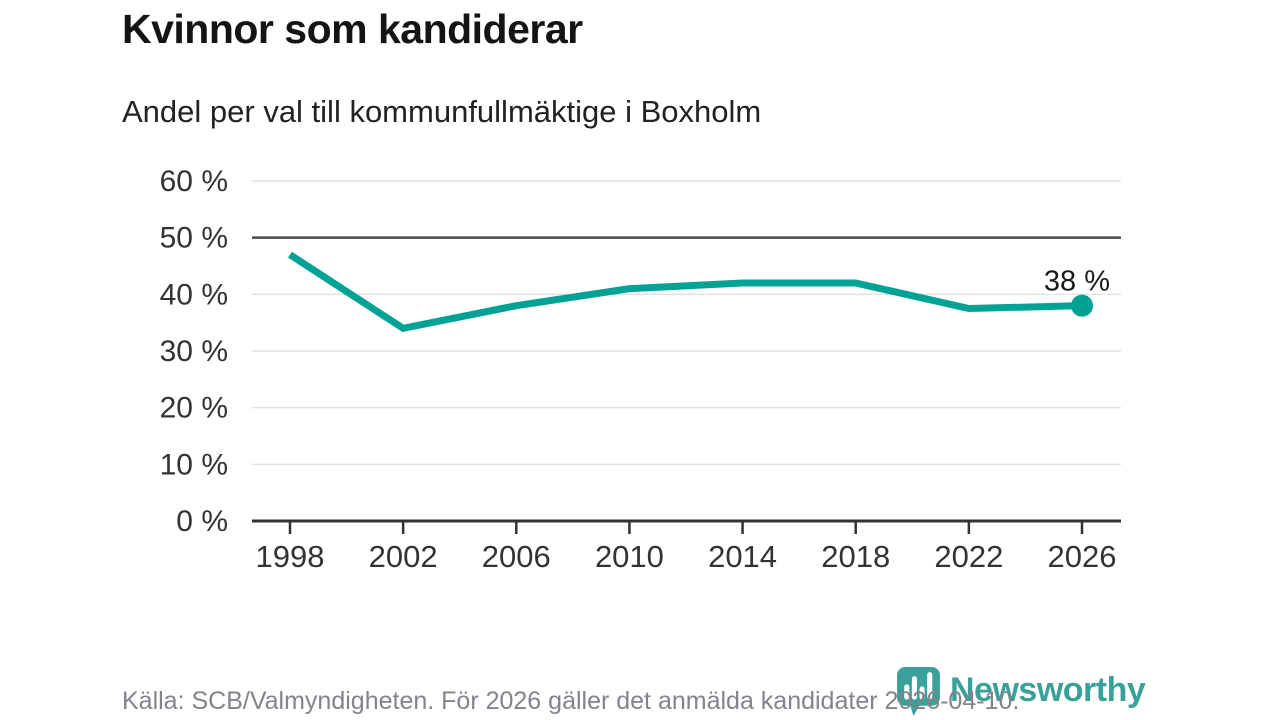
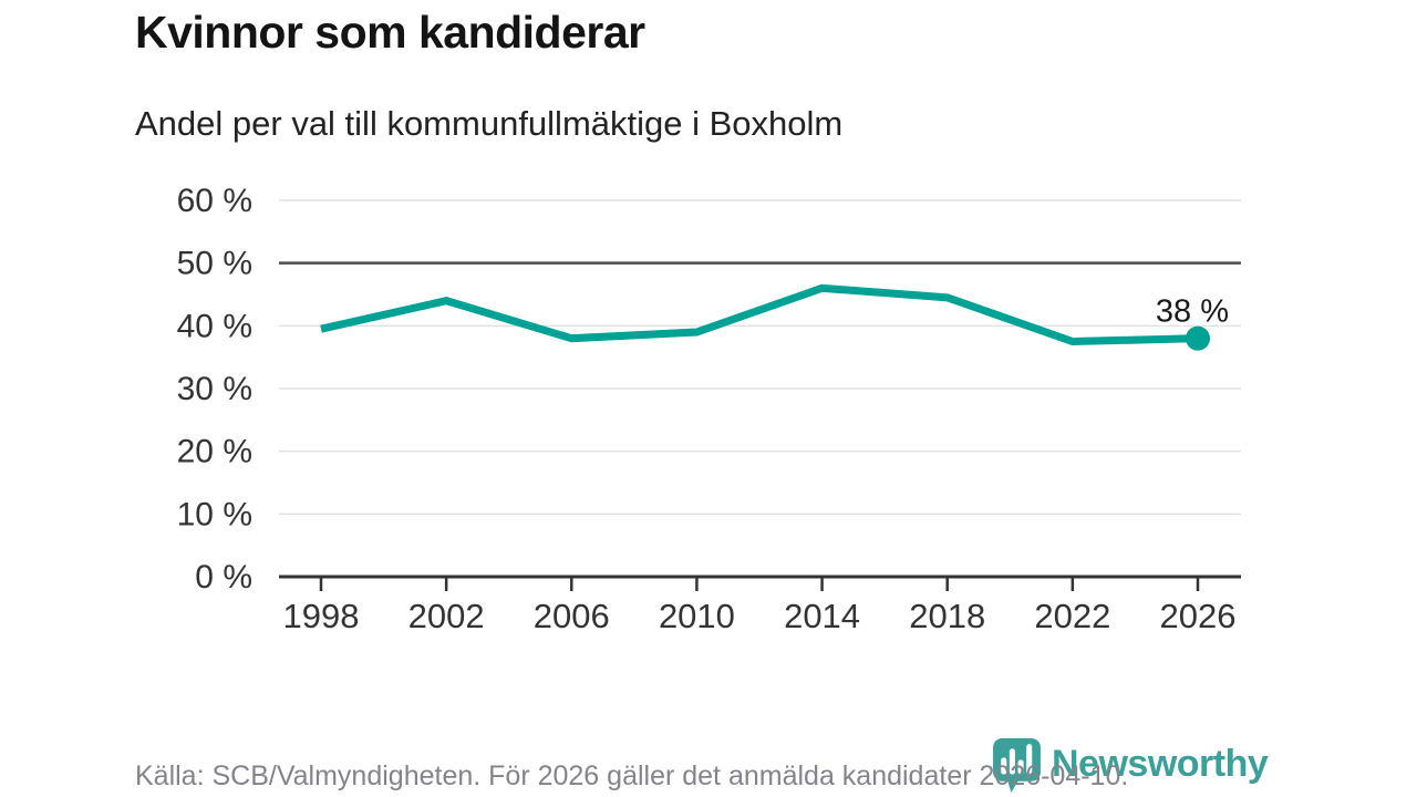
1998: 47% -> 40%
2002: 34% -> 44%
2010: 41% -> 39%
2014: 42% -> 46%
2018: 42% -> 44%
